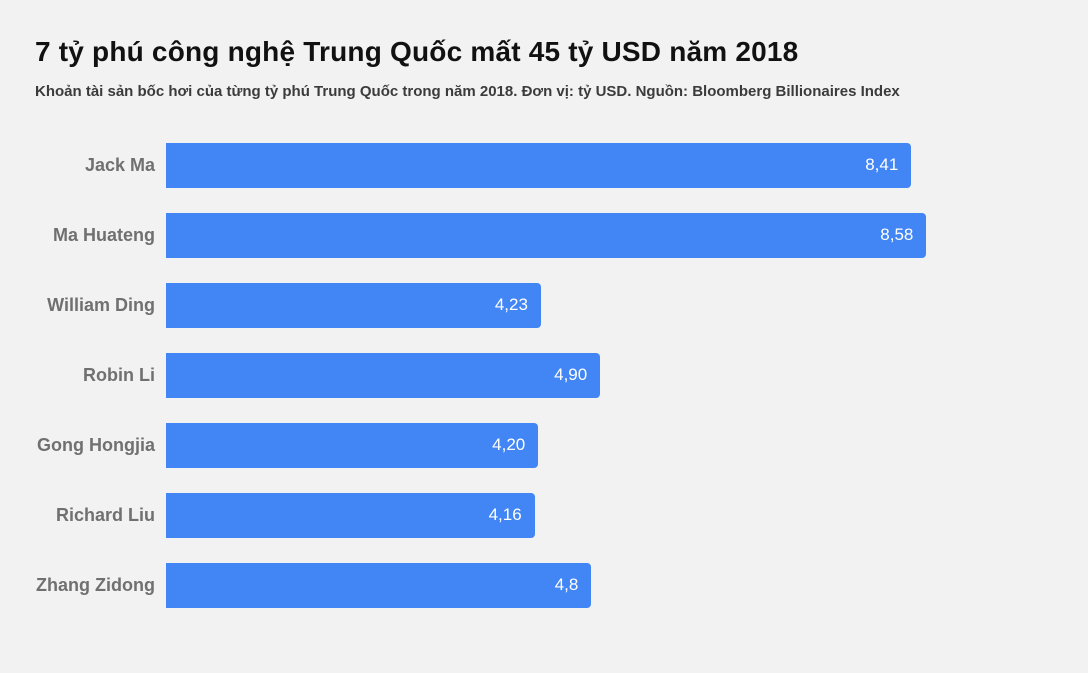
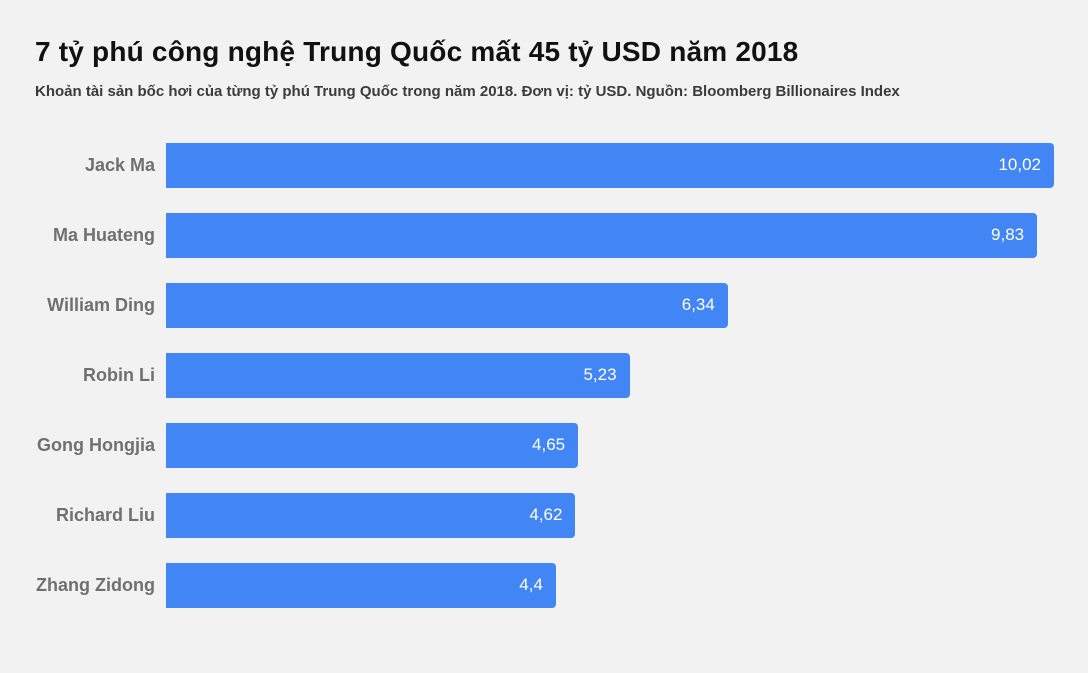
Jack Ma: 8,41 -> 10,02
Ma Huateng: 8,58 -> 9,83
William Ding: 4,23 -> 6,34
Robin Li: 4,90 -> 5,23
Gong Hongjia: 4,20 -> 4,65
Richard Liu: 4,16 -> 4,62
Zhang Zidong: 4,8 -> 4,4
